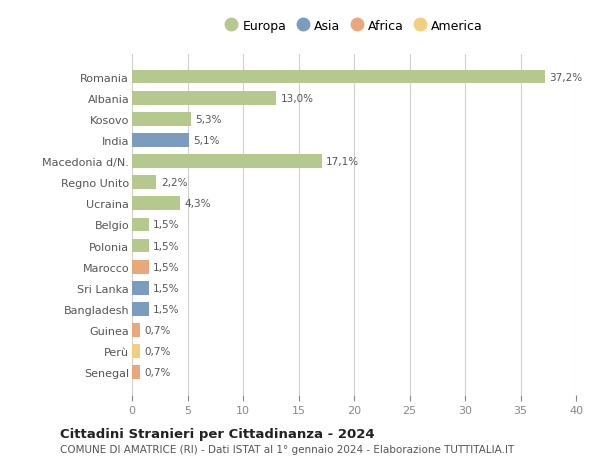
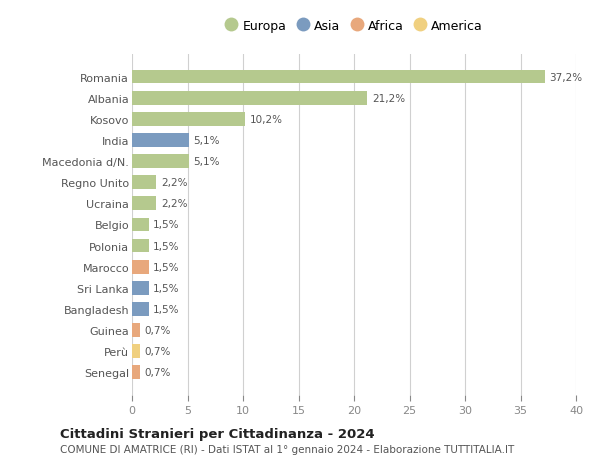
Albania: 13,0% -> 21,2%
Kosovo: 5,3% -> 10,2%
Macedonia d/N.: 17,1% -> 5,1%
Ucraina: 4,3% -> 2,2%
